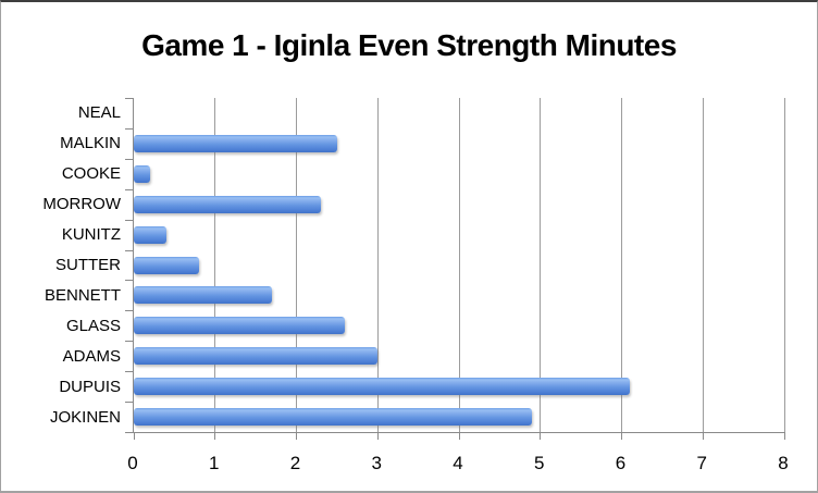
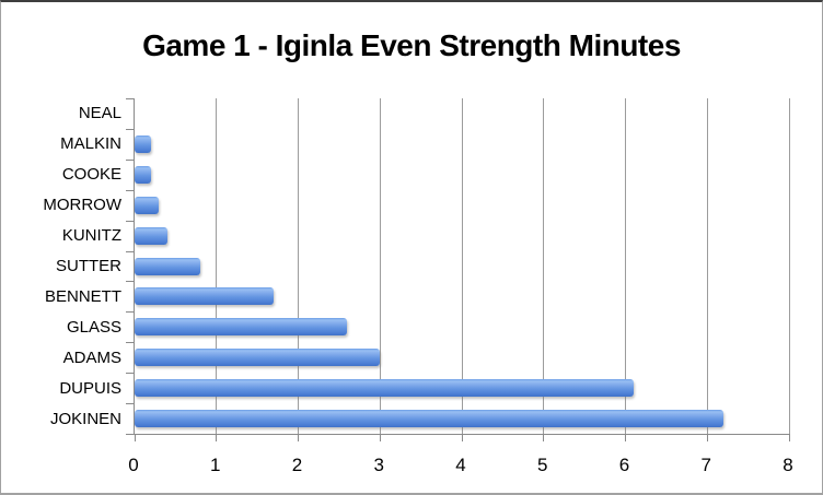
MALKIN: 2.5 -> 0.2
MORROW: 2.3 -> 0.3
JOKINEN: 4.9 -> 7.2
